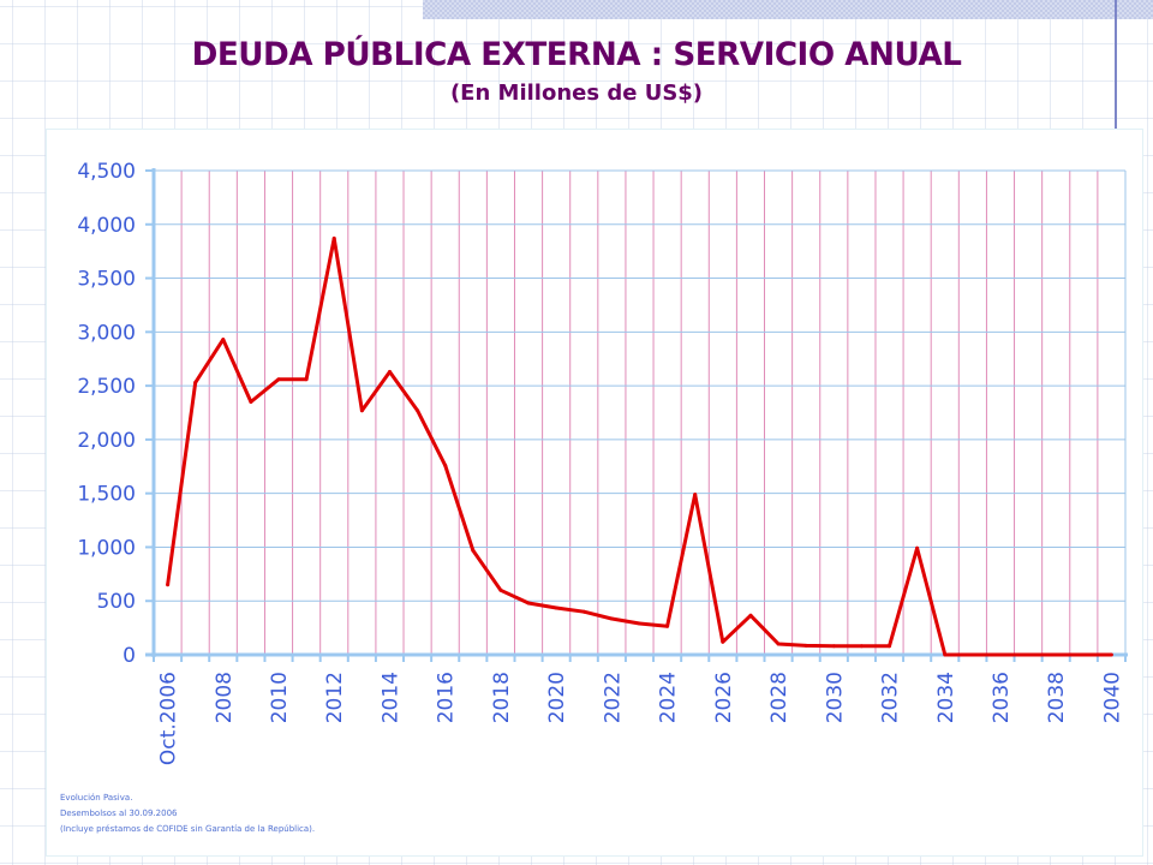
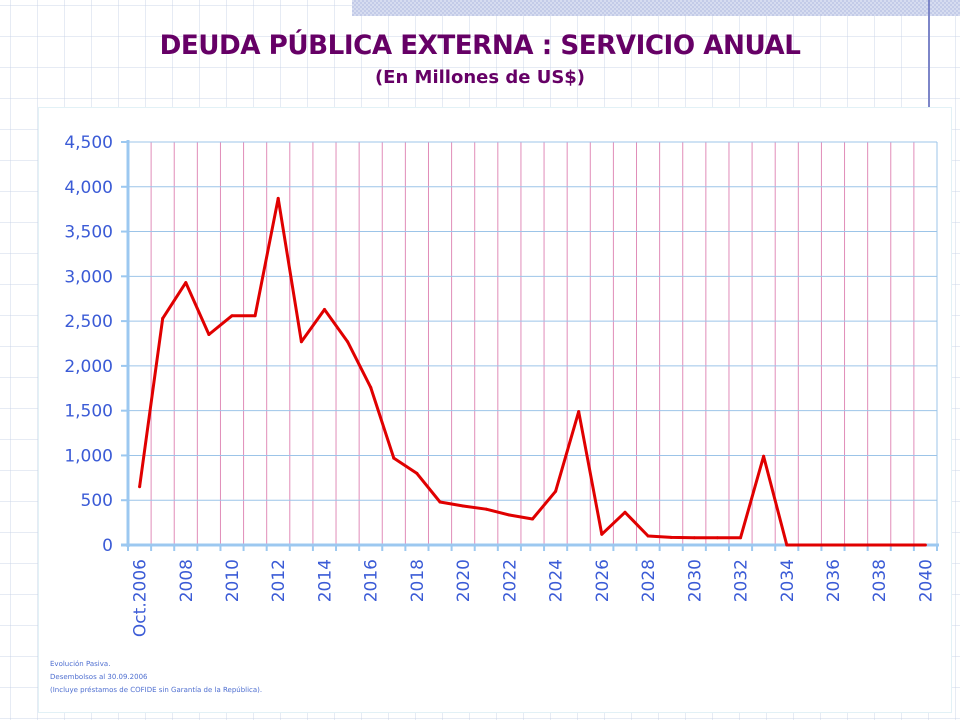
2018: 600 -> 800
2024: 300 -> 600
